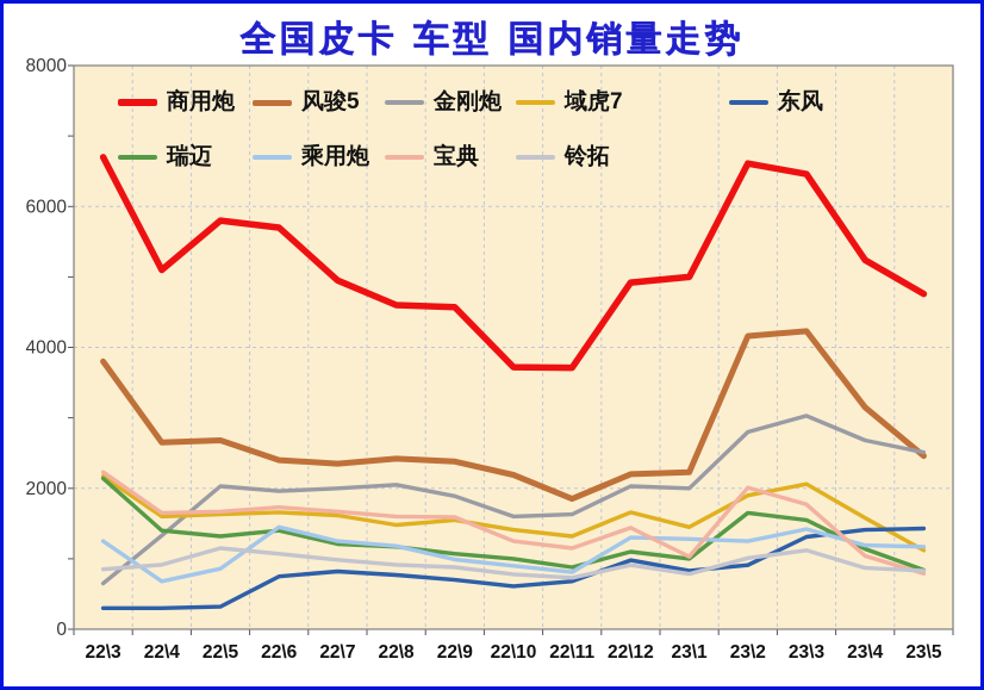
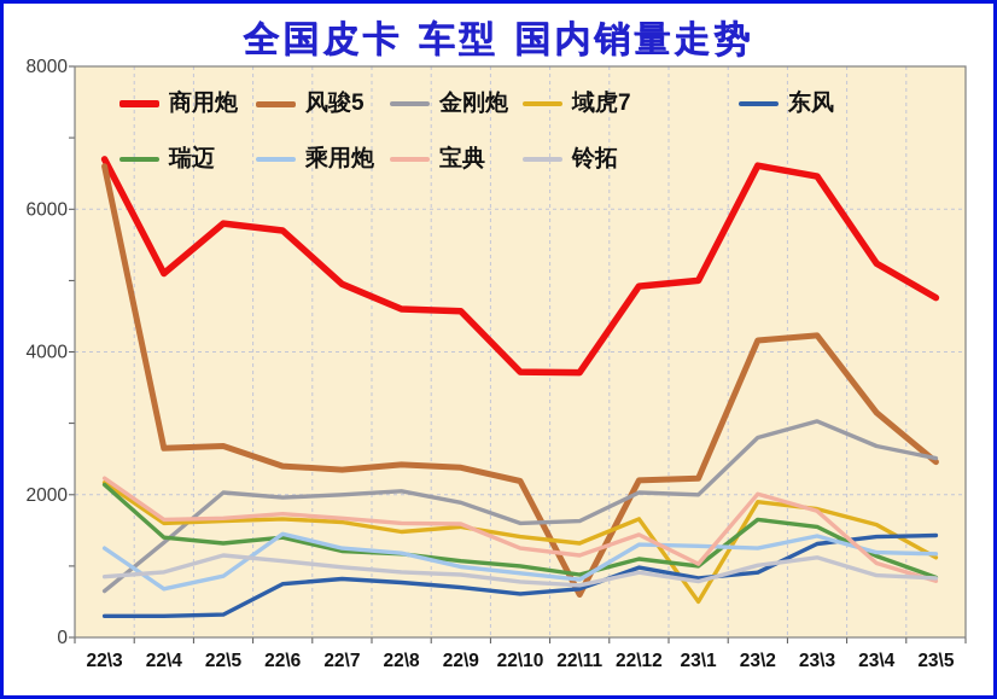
风骏5/22\3: 3800 -> 6600
风骏5/22\11: 1800 -> 600
域虎7/23\1: 1400 -> 500
域虎7/23\3: 2100 -> 1800
